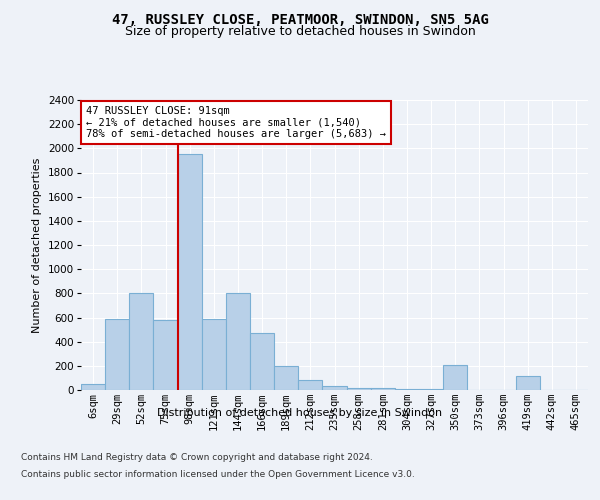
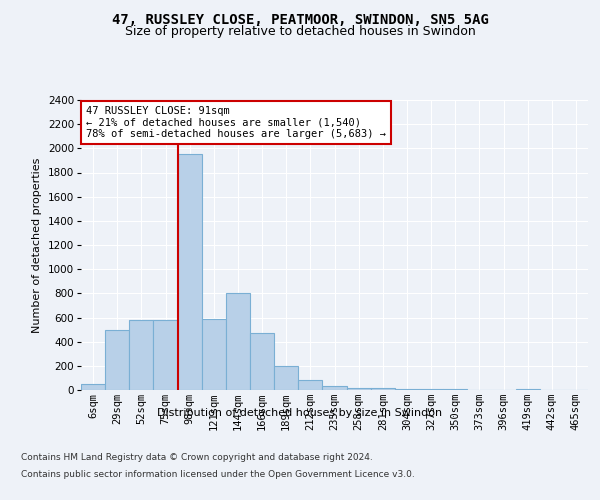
29sqm: 590 -> 500
52sqm: 800 -> 580
350sqm: 210 -> 0
419sqm: 120 -> 0
